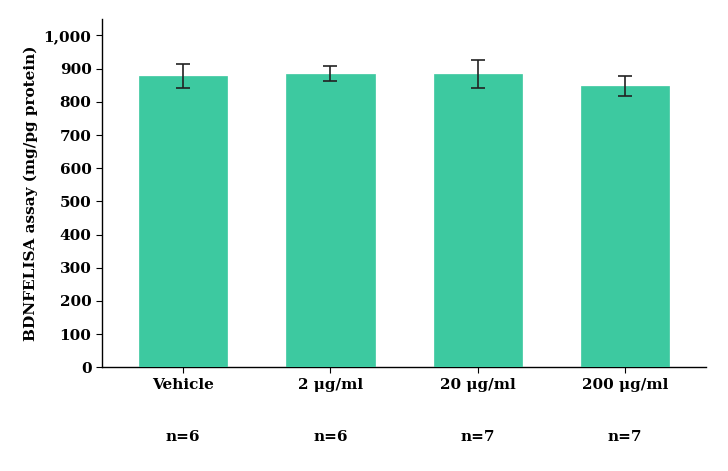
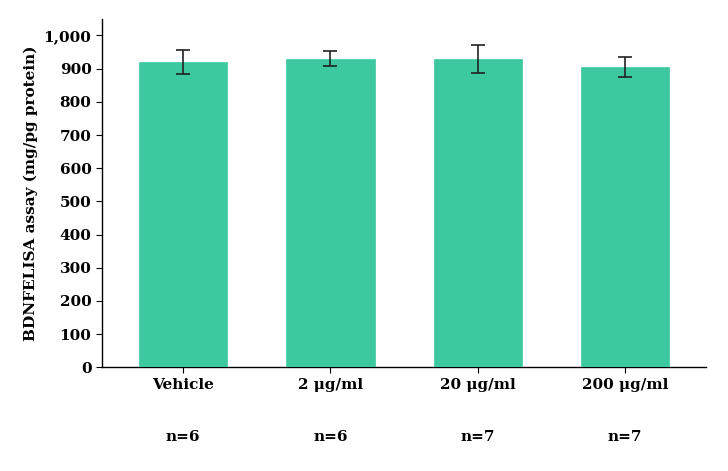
Vehicle: 878 -> 920
2 μg/ml: 885 -> 930
20 μg/ml: 883 -> 930
200 μg/ml: 848 -> 905
